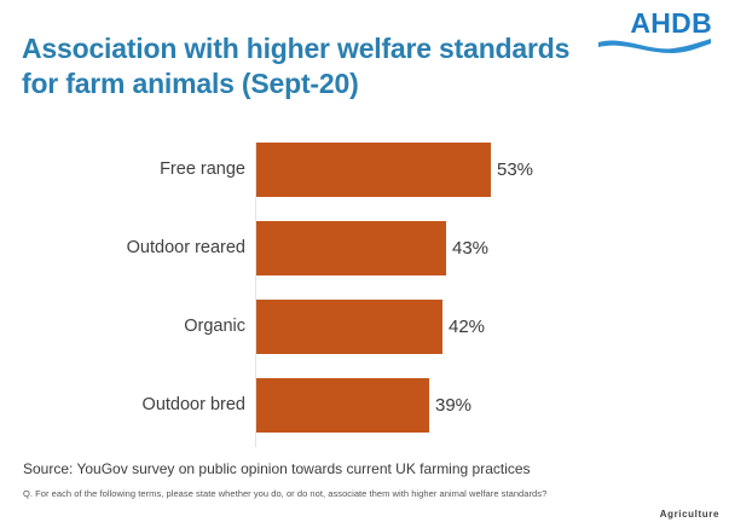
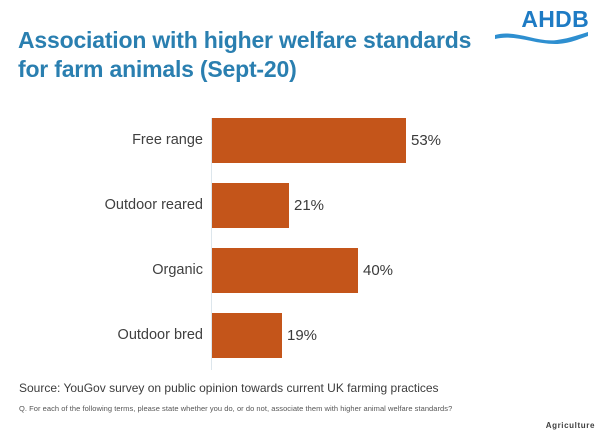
Outdoor reared: 43% -> 21%
Organic: 42% -> 40%
Outdoor bred: 39% -> 19%
